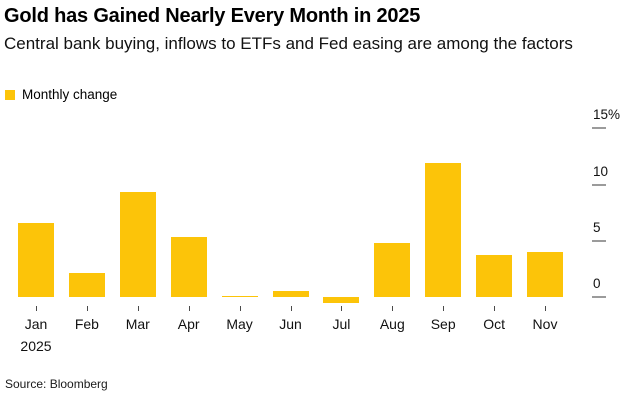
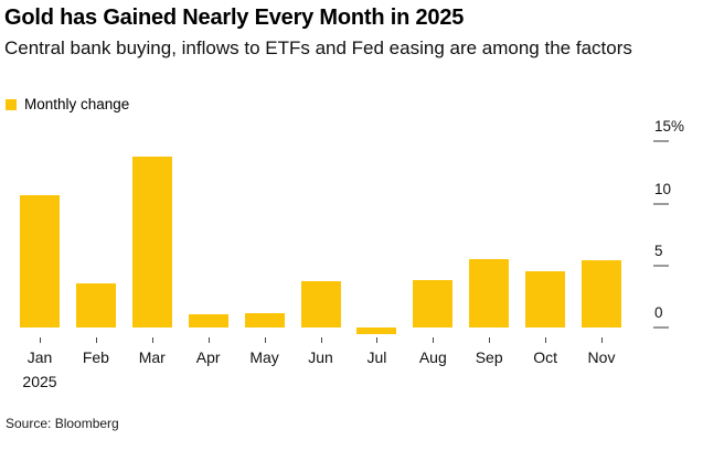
Jan: 6.6% -> 10.7%
Feb: 2.1% -> 3.6%
Mar: 9.3% -> 13.8%
Apr: 5.3% -> 1.1%
May: 0.1% -> 1.2%
Jun: 0.5% -> 3.7%
Aug: 4.8% -> 3.8%
Sep: 11.9% -> 5.5%
Oct: 3.7% -> 4.5%
Nov: 4.0% -> 5.4%
